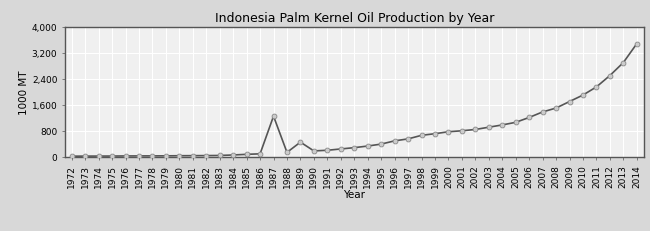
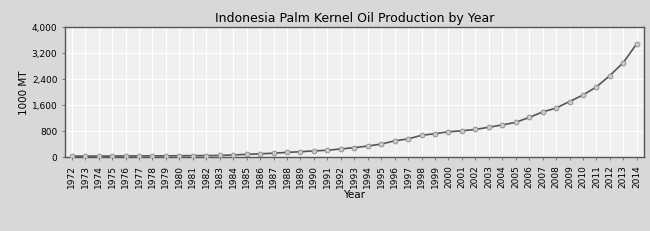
1987: 1,250 -> 110
1989: 450 -> 160
